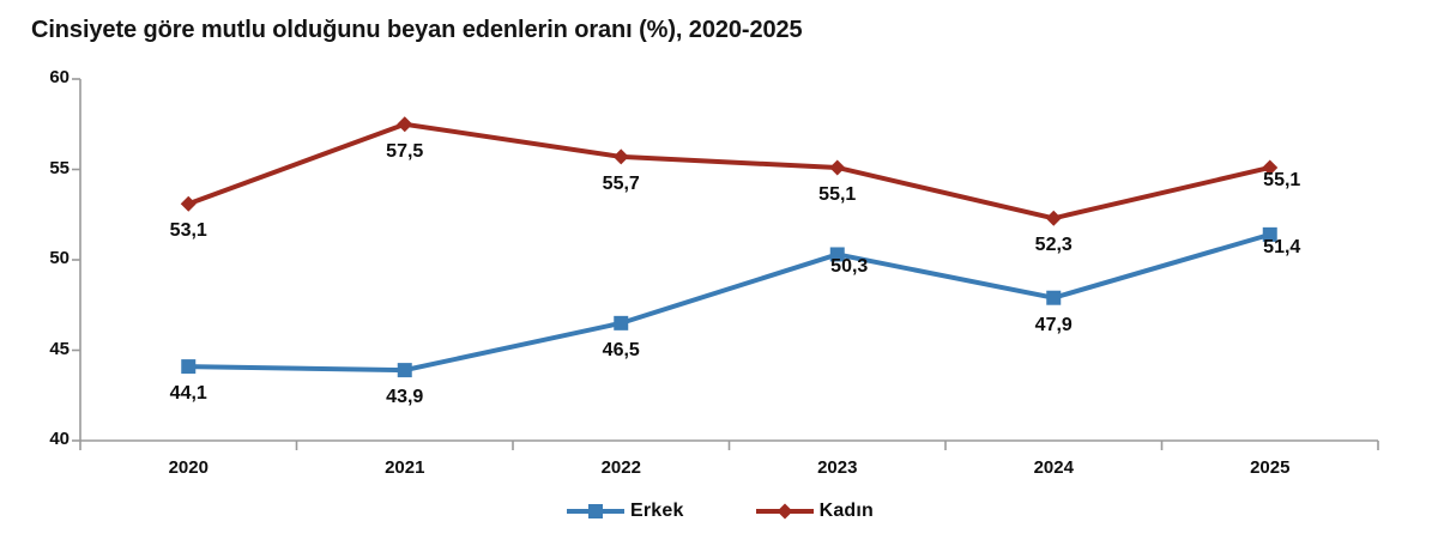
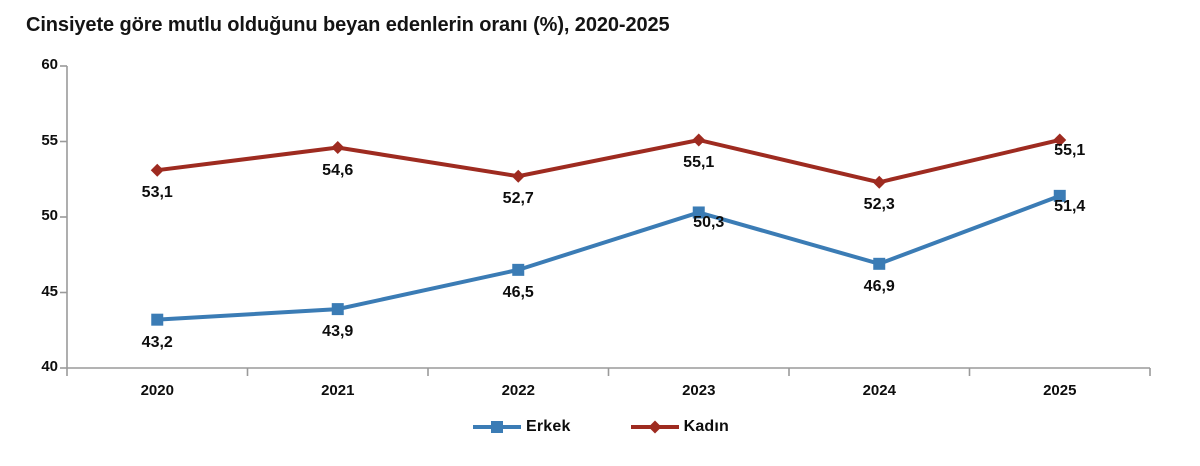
Erkek/2020: 44,1 -> 43,2
Kadın/2021: 57,5 -> 54,6
Kadın/2022: 55,7 -> 52,7
Erkek/2024: 47,9 -> 46,9
